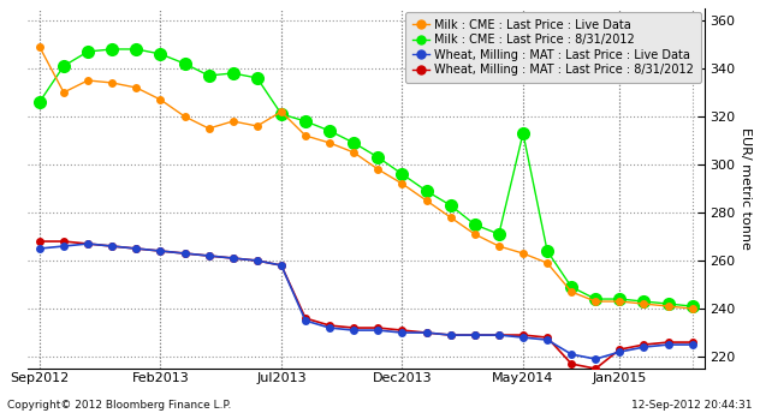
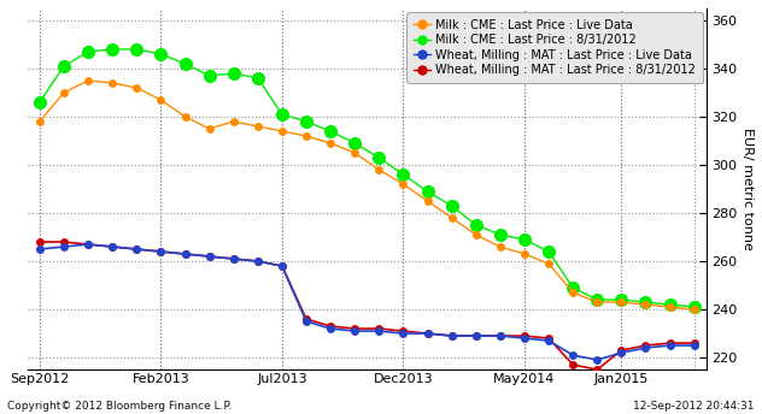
Milk : CME : Last Price : Live Data/Sep2012: 349 -> 318
Milk : CME : Last Price : Live Data/Jul2013: 322 -> 314
Milk : CME : Last Price : 8/31/2012/May2014: 313 -> 269
